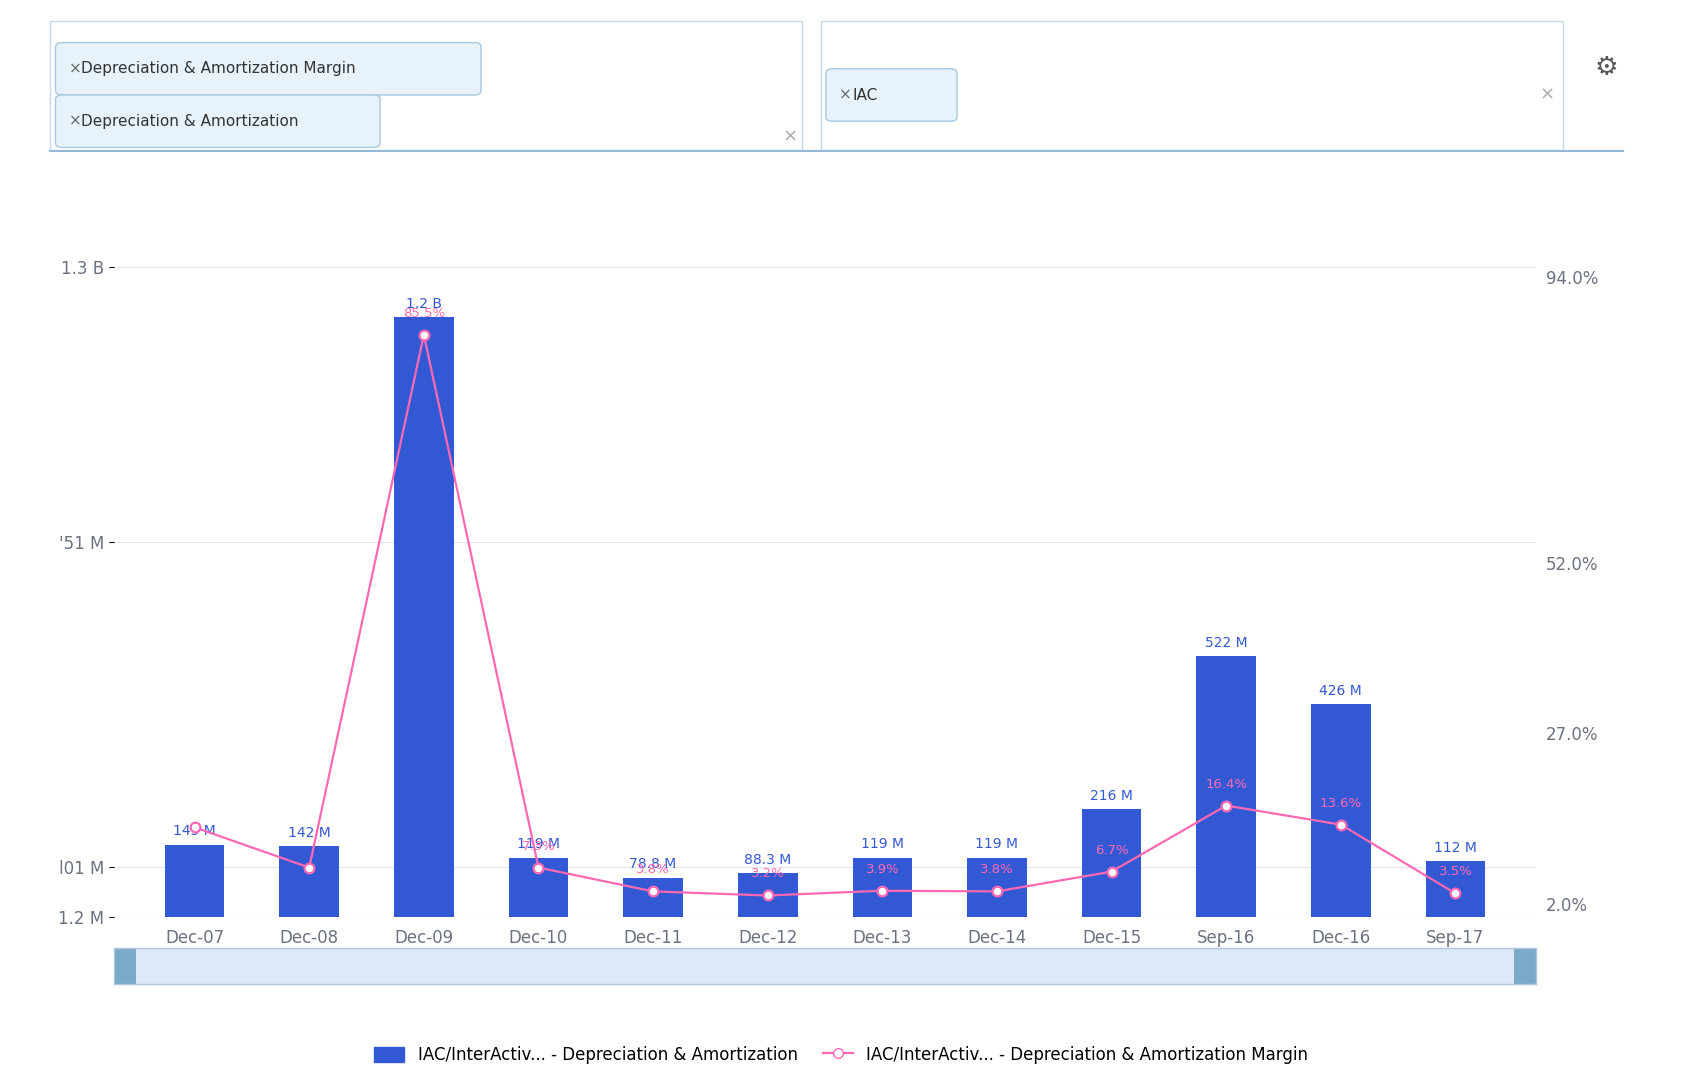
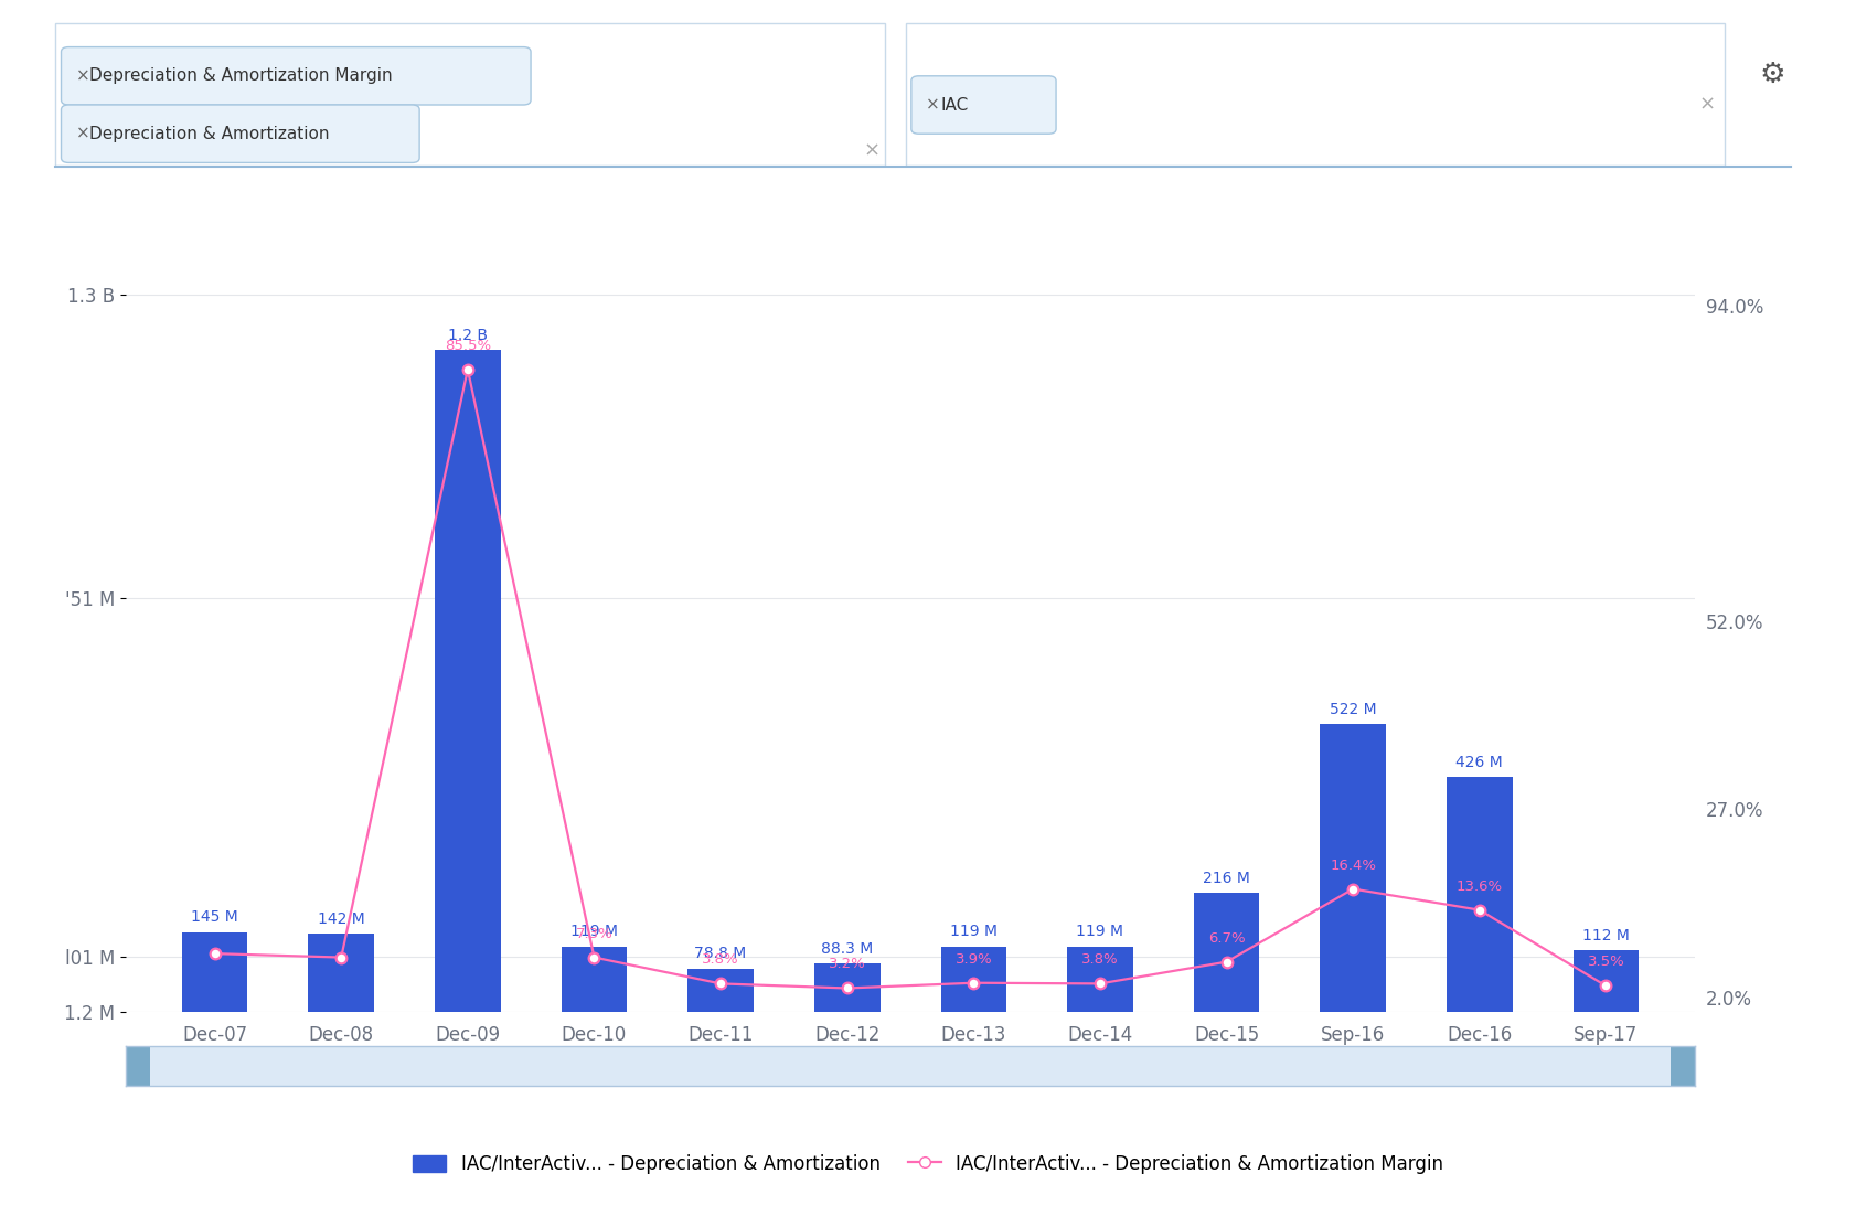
IAC/InterActiv... - Depreciation & Amortization Margin/Dec-07: 13.2% -> 7.8%
